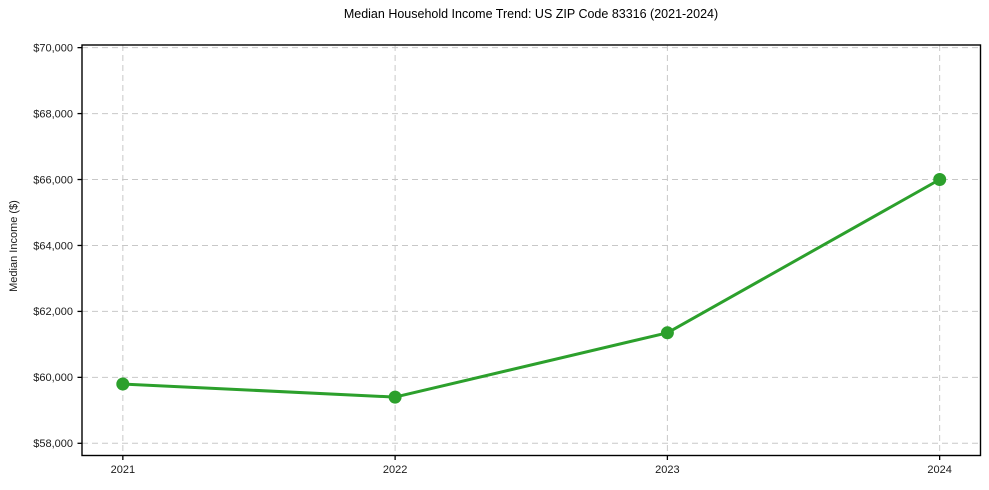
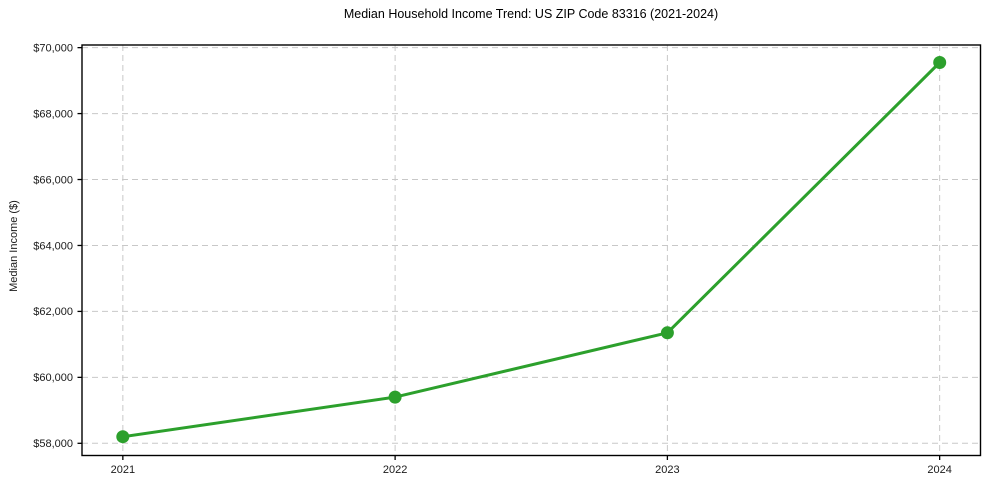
2021: $59800 -> $58200
2024: $66000 -> $69600
